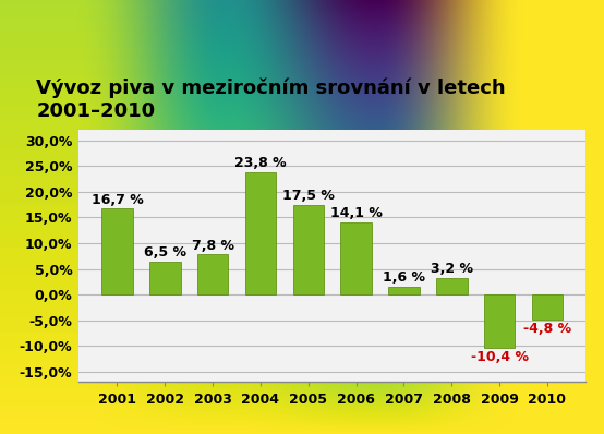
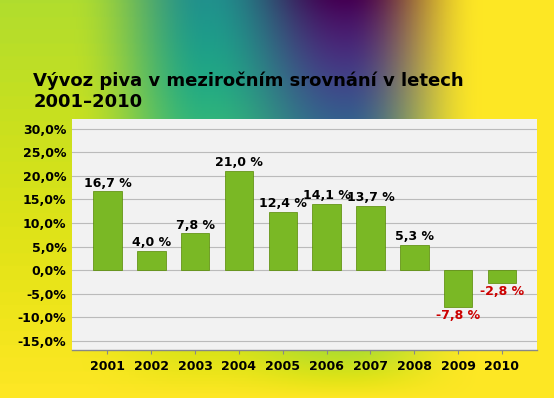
2002: 6,5 -> 4,0
2004: 23,8 -> 21,0
2005: 17,5 -> 12,4
2007: 1,6 -> 13,7
2008: 3,2 -> 5,3
2009: -10,4 -> -7,8
2010: -4,8 -> -2,8
